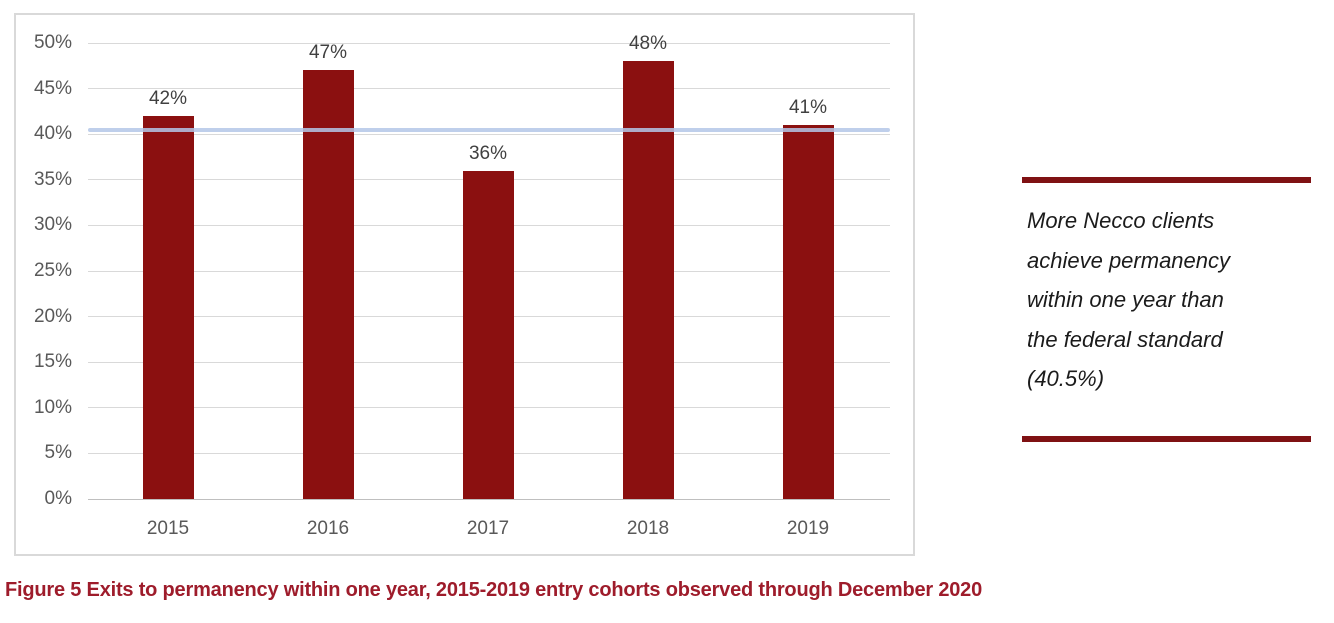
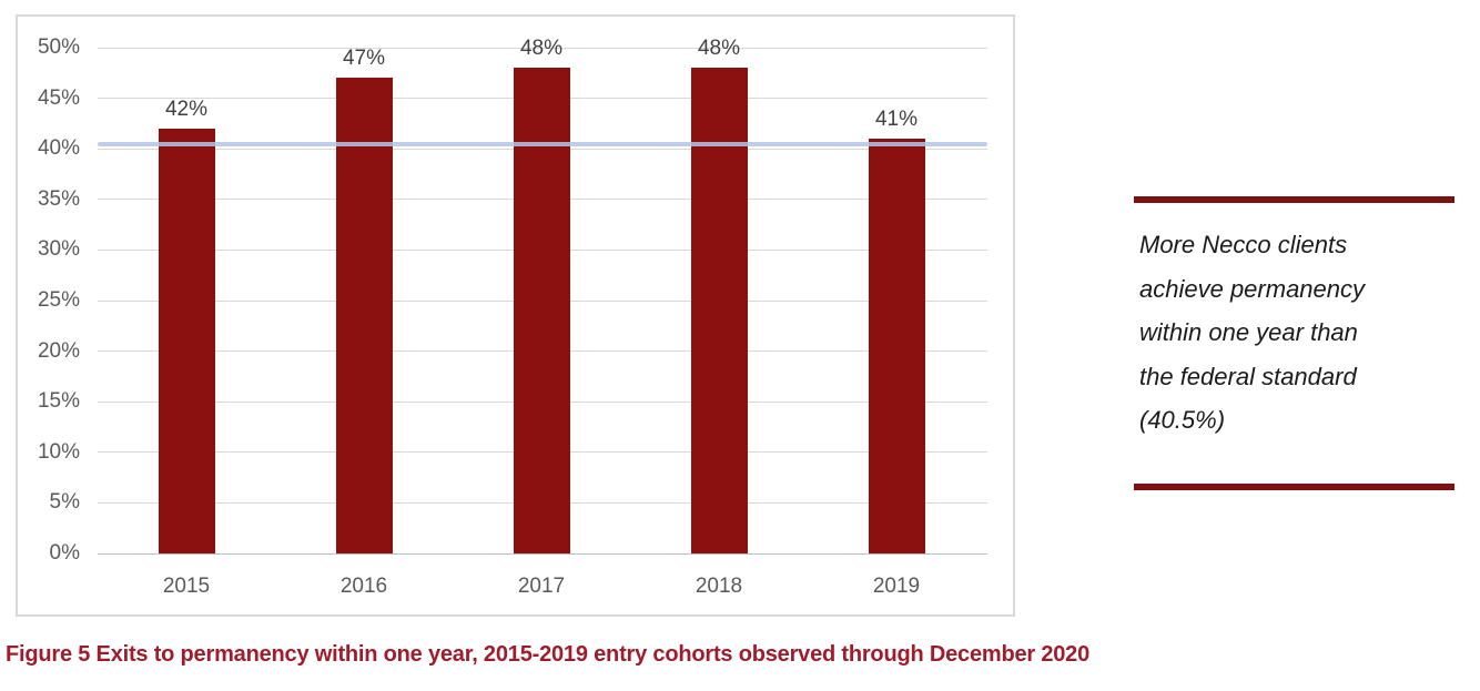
2017: 36% -> 48%
